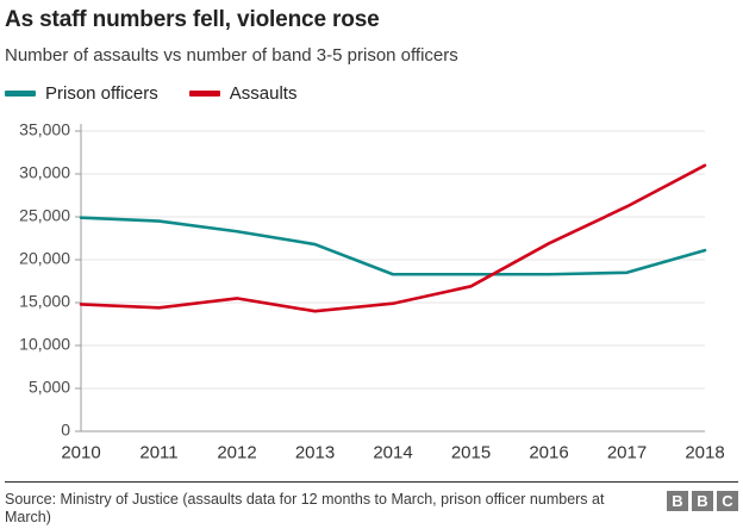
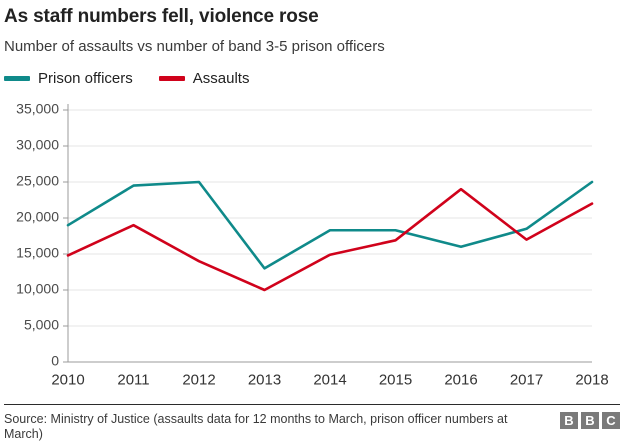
Prison officers/2010: 25000 -> 19000
Assaults/2011: 14000 -> 19000
Prison officers/2012: 23000 -> 25000
Assaults/2012: 16000 -> 14000
Prison officers/2013: 22000 -> 13000
Assaults/2013: 14000 -> 10000
Prison officers/2016: 18000 -> 16000
Assaults/2016: 22000 -> 24000
Assaults/2017: 26000 -> 17000
Prison officers/2018: 21000 -> 25000
Assaults/2018: 31000 -> 22000
